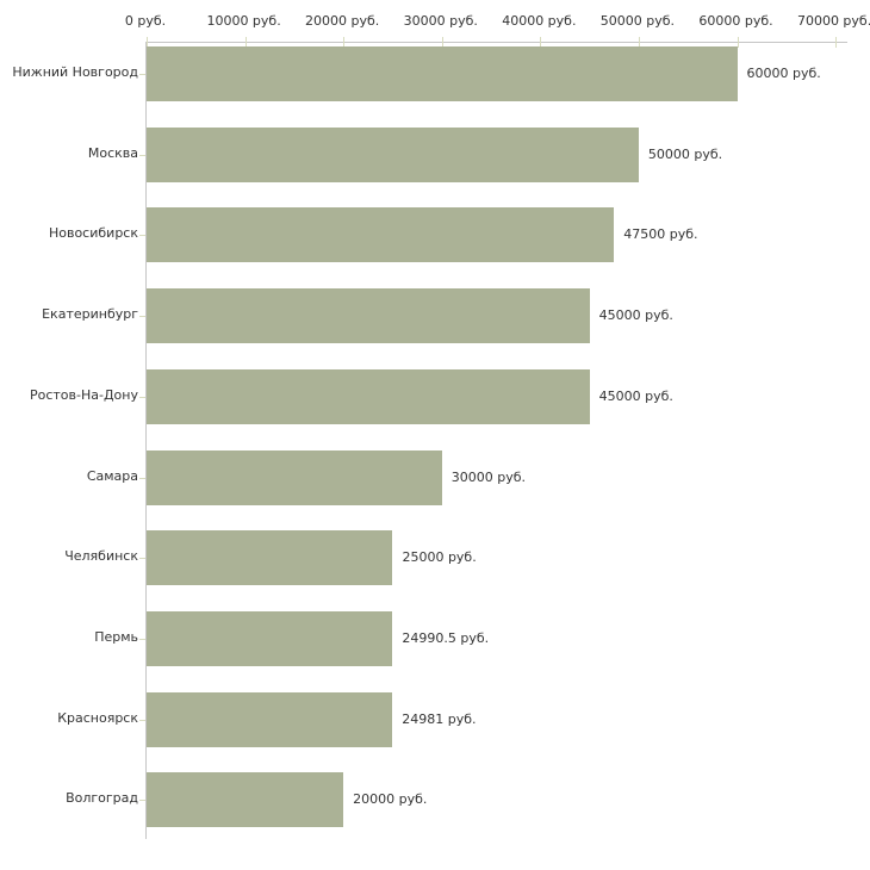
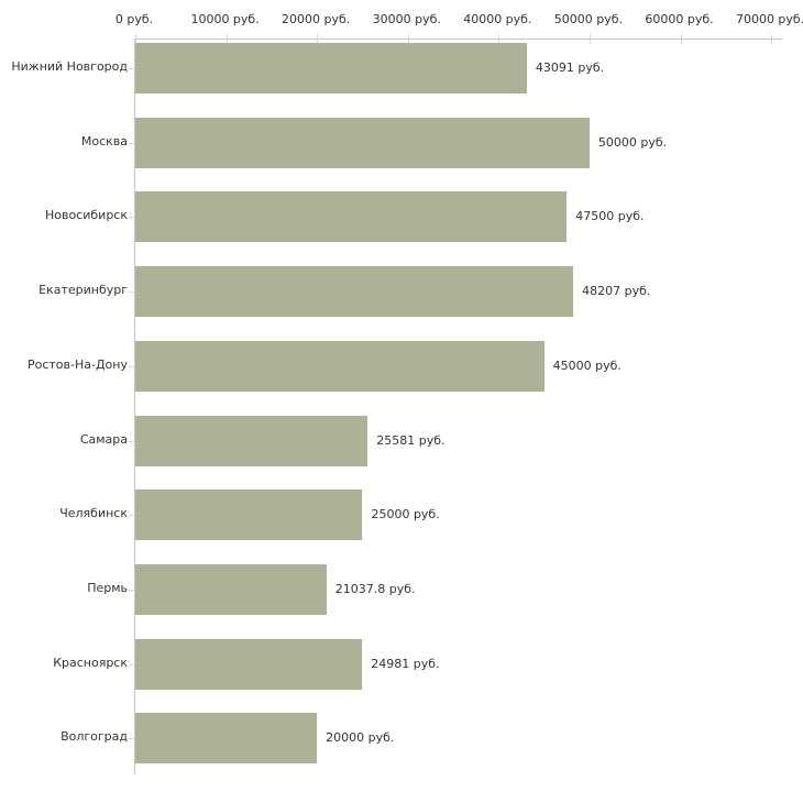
Нижний Новгород: 60000 -> 43091
Екатеринбург: 45000 -> 48207
Самара: 30000 -> 25581
Пермь: 24990.5 -> 21037.8
